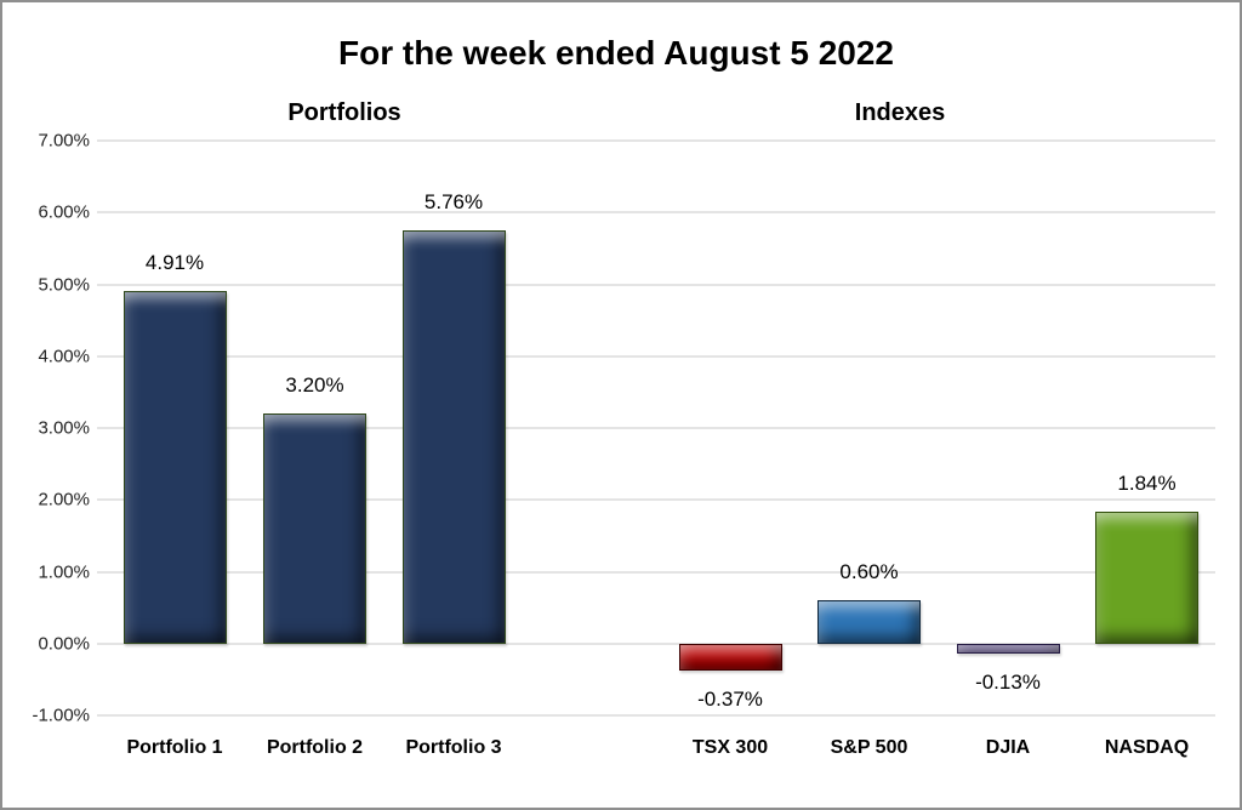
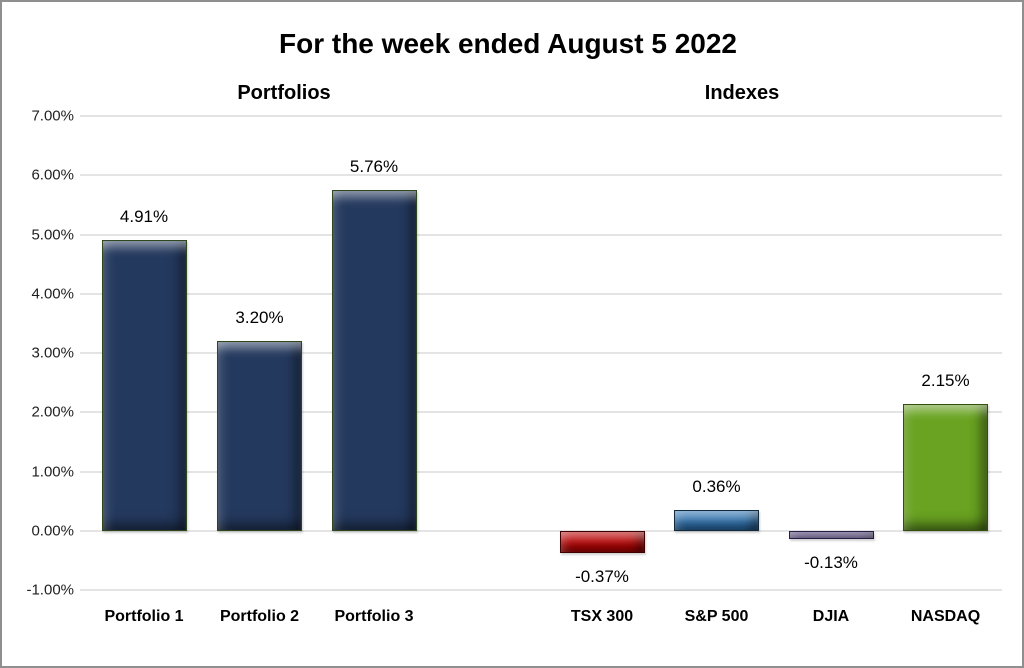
S&P 500: 0.60% -> 0.36%
NASDAQ: 1.84% -> 2.15%
